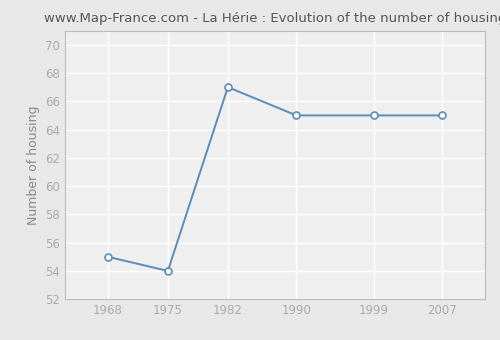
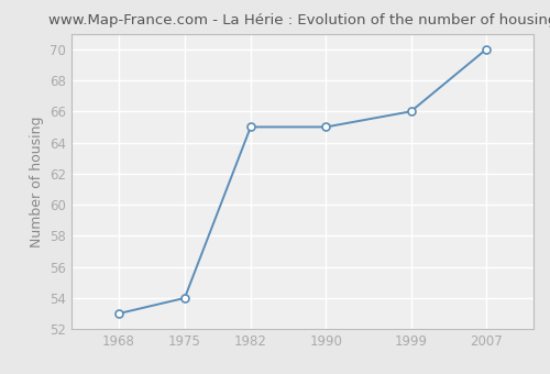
1968: 55 -> 53
1982: 67 -> 65
1999: 65 -> 66
2007: 65 -> 70
